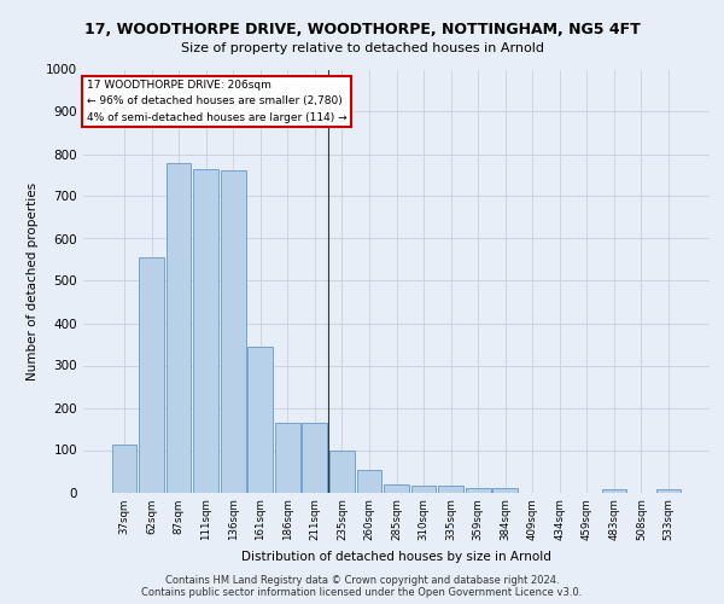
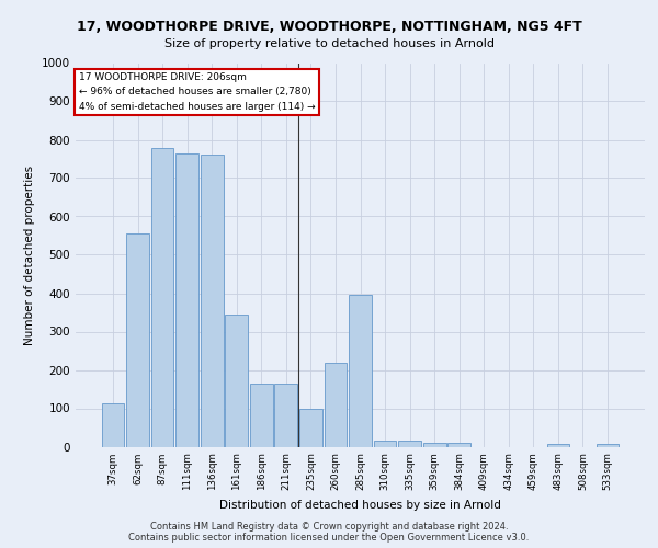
260sqm: 52 -> 220
285sqm: 20 -> 395
